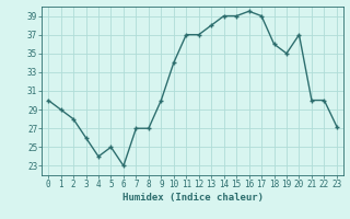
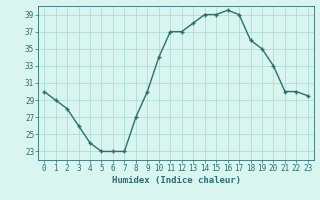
5: 25.0 -> 23.0
7: 27.0 -> 23.0
20: 37.0 -> 33.0
23: 27.2 -> 29.5
